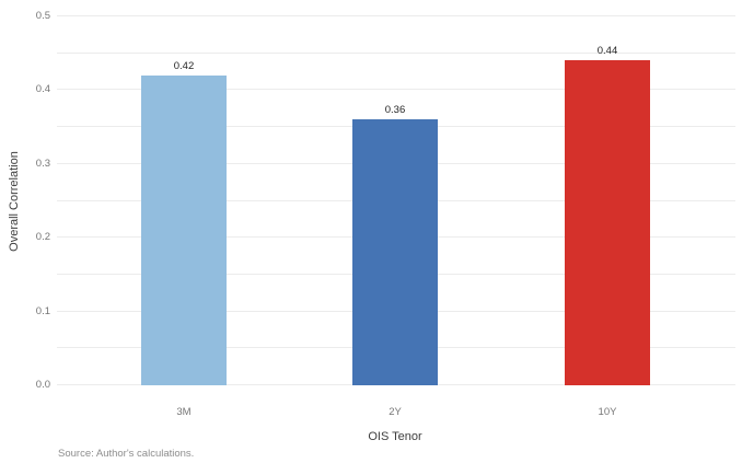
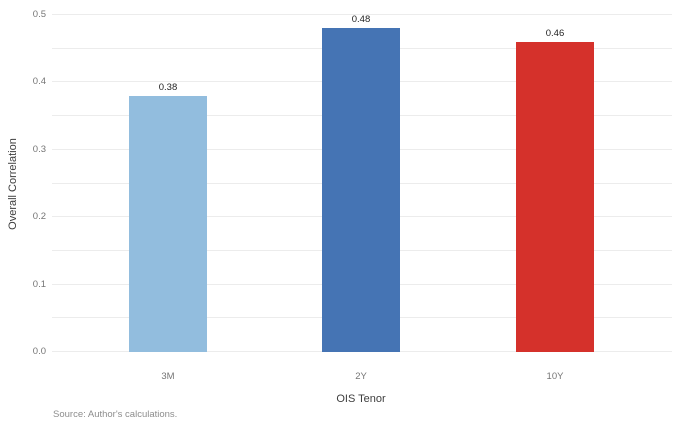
3M: 0.42 -> 0.38
2Y: 0.36 -> 0.48
10Y: 0.44 -> 0.46
